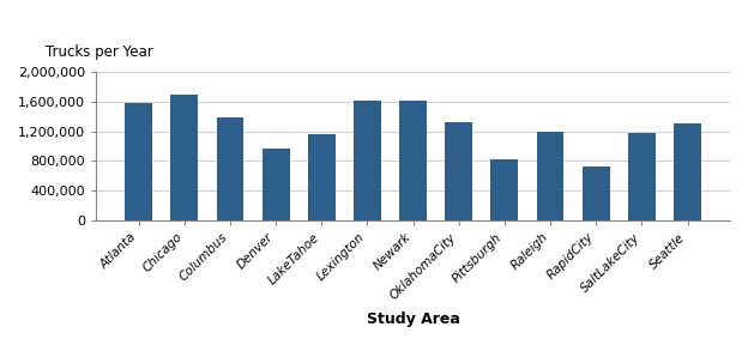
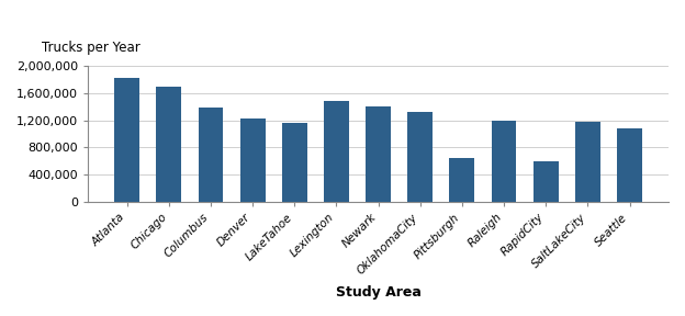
Atlanta: 1,580,000 -> 1,820,000
Denver: 960,000 -> 1,220,000
Lexington: 1,610,000 -> 1,480,000
Newark: 1,610,000 -> 1,400,000
Pittsburgh: 820,000 -> 640,000
RapidCity: 730,000 -> 600,000
Seattle: 1,310,000 -> 1,080,000
